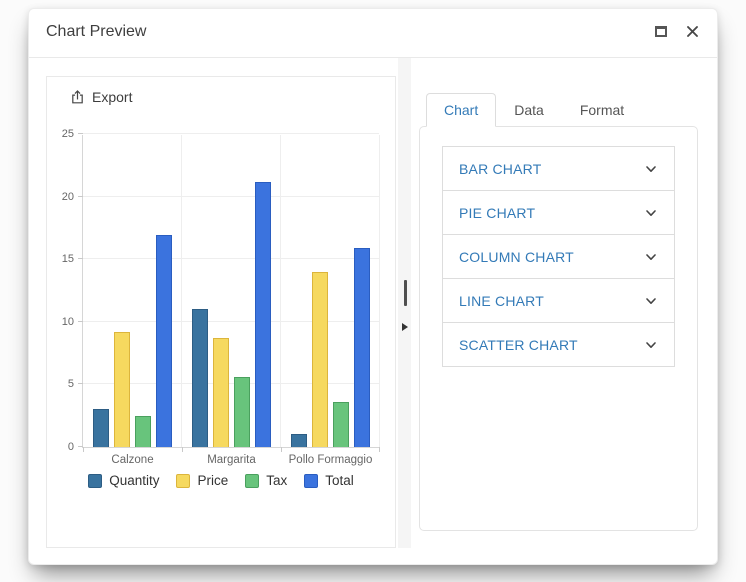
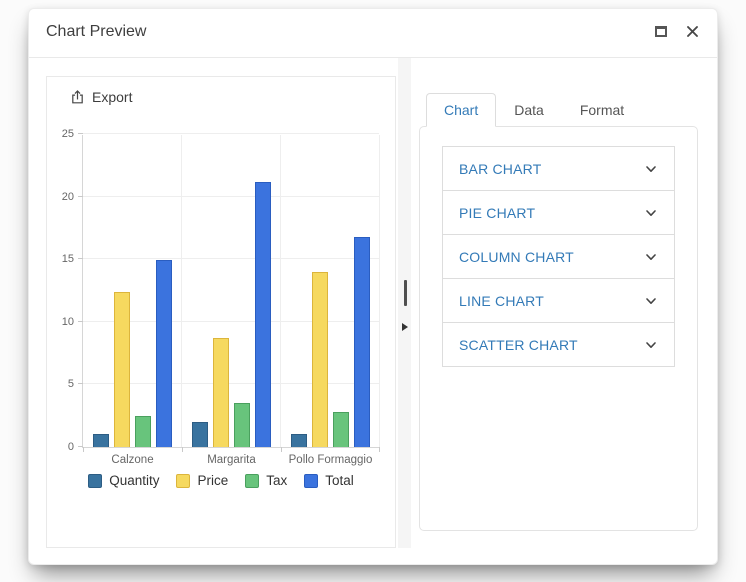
Quantity/Calzone: 3 -> 1
Price/Calzone: 9.2 -> 12.4
Total/Calzone: 16.9 -> 14.9
Quantity/Margarita: 11 -> 2
Tax/Margarita: 5.6 -> 3.5
Tax/Pollo Formaggio: 3.6 -> 2.8
Total/Pollo Formaggio: 15.9 -> 16.8
